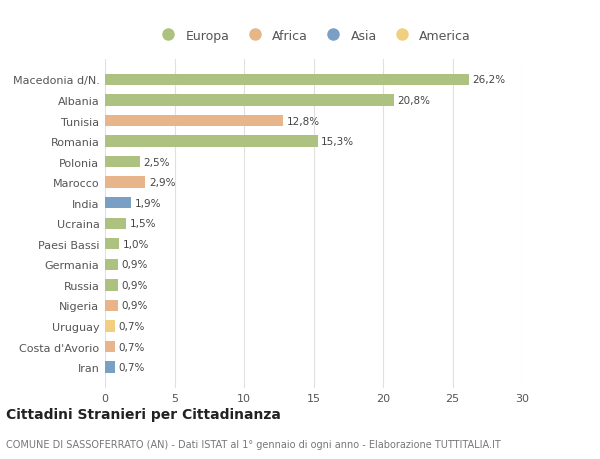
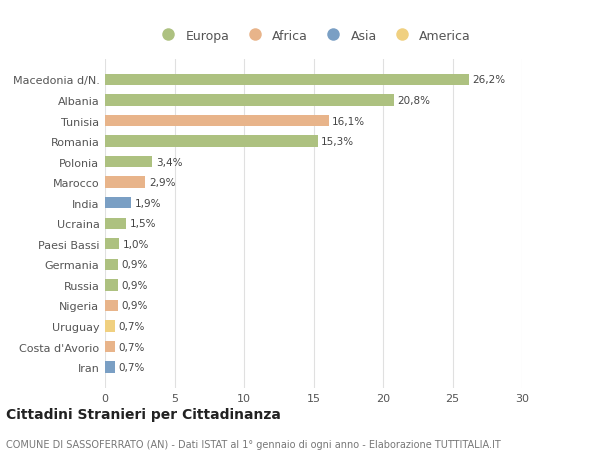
Tunisia: 12,8% -> 16,1%
Polonia: 2,5% -> 3,4%
